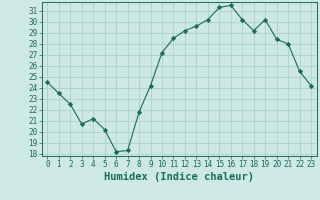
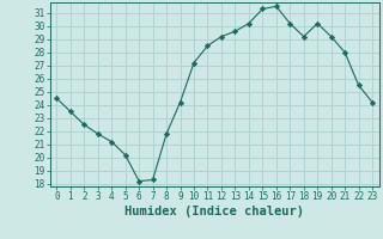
3: 20.7 -> 21.8
20: 28.4 -> 29.2
